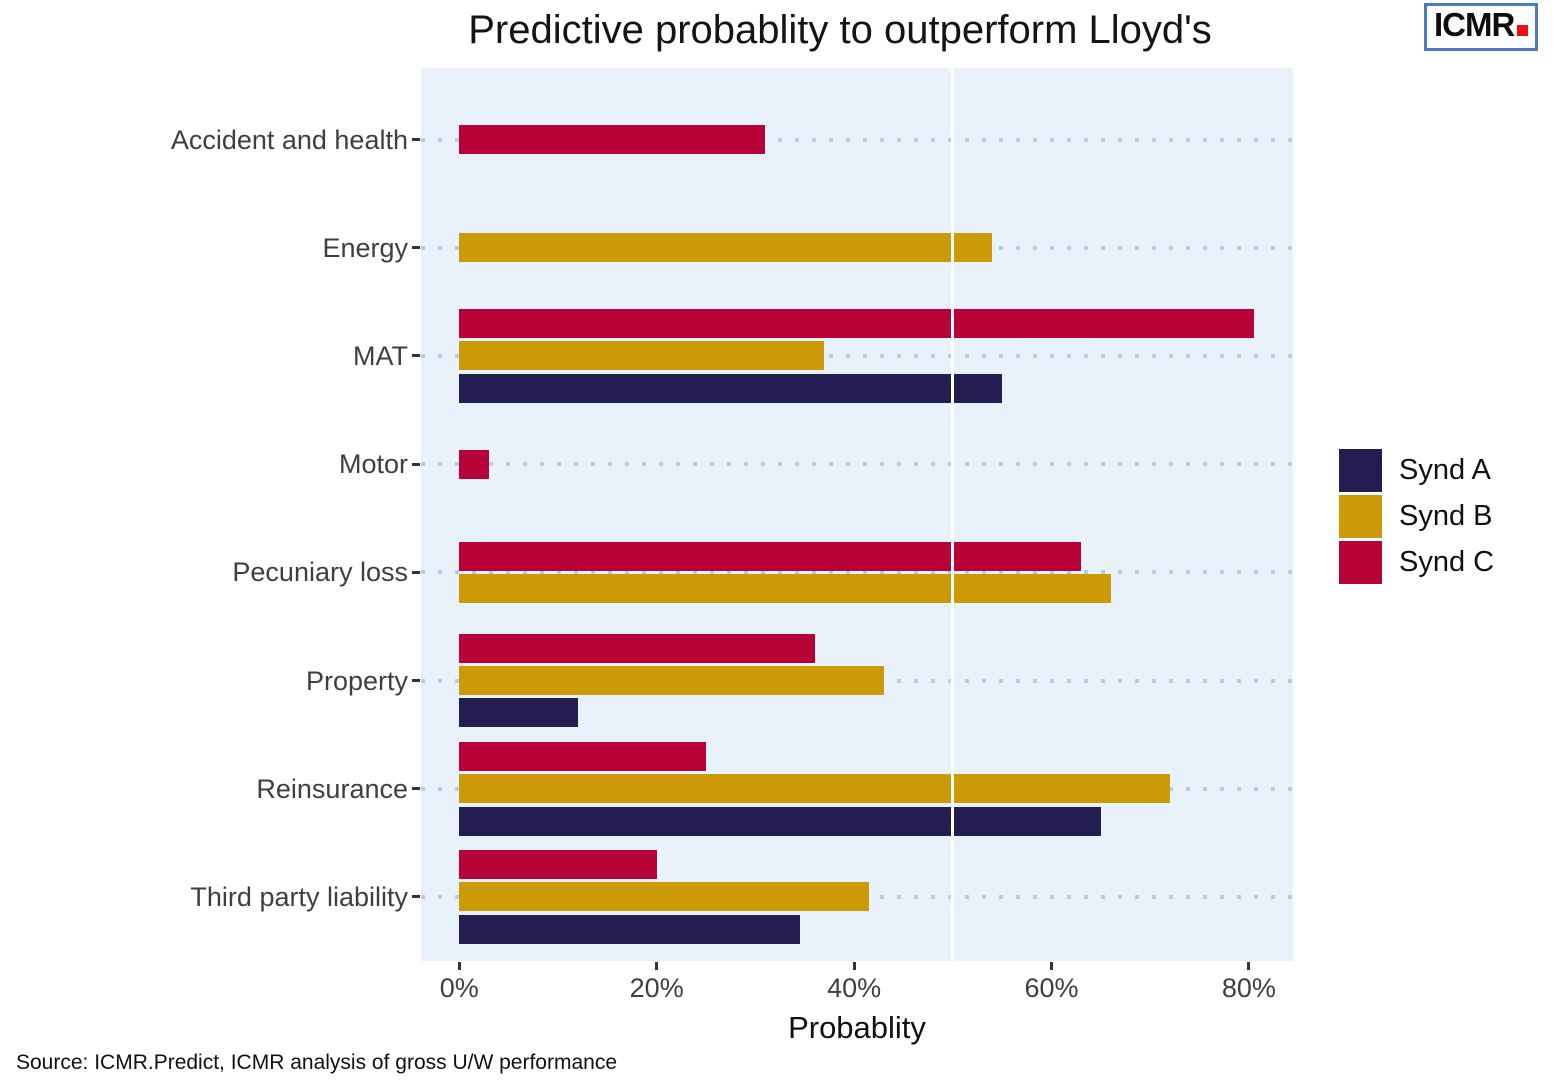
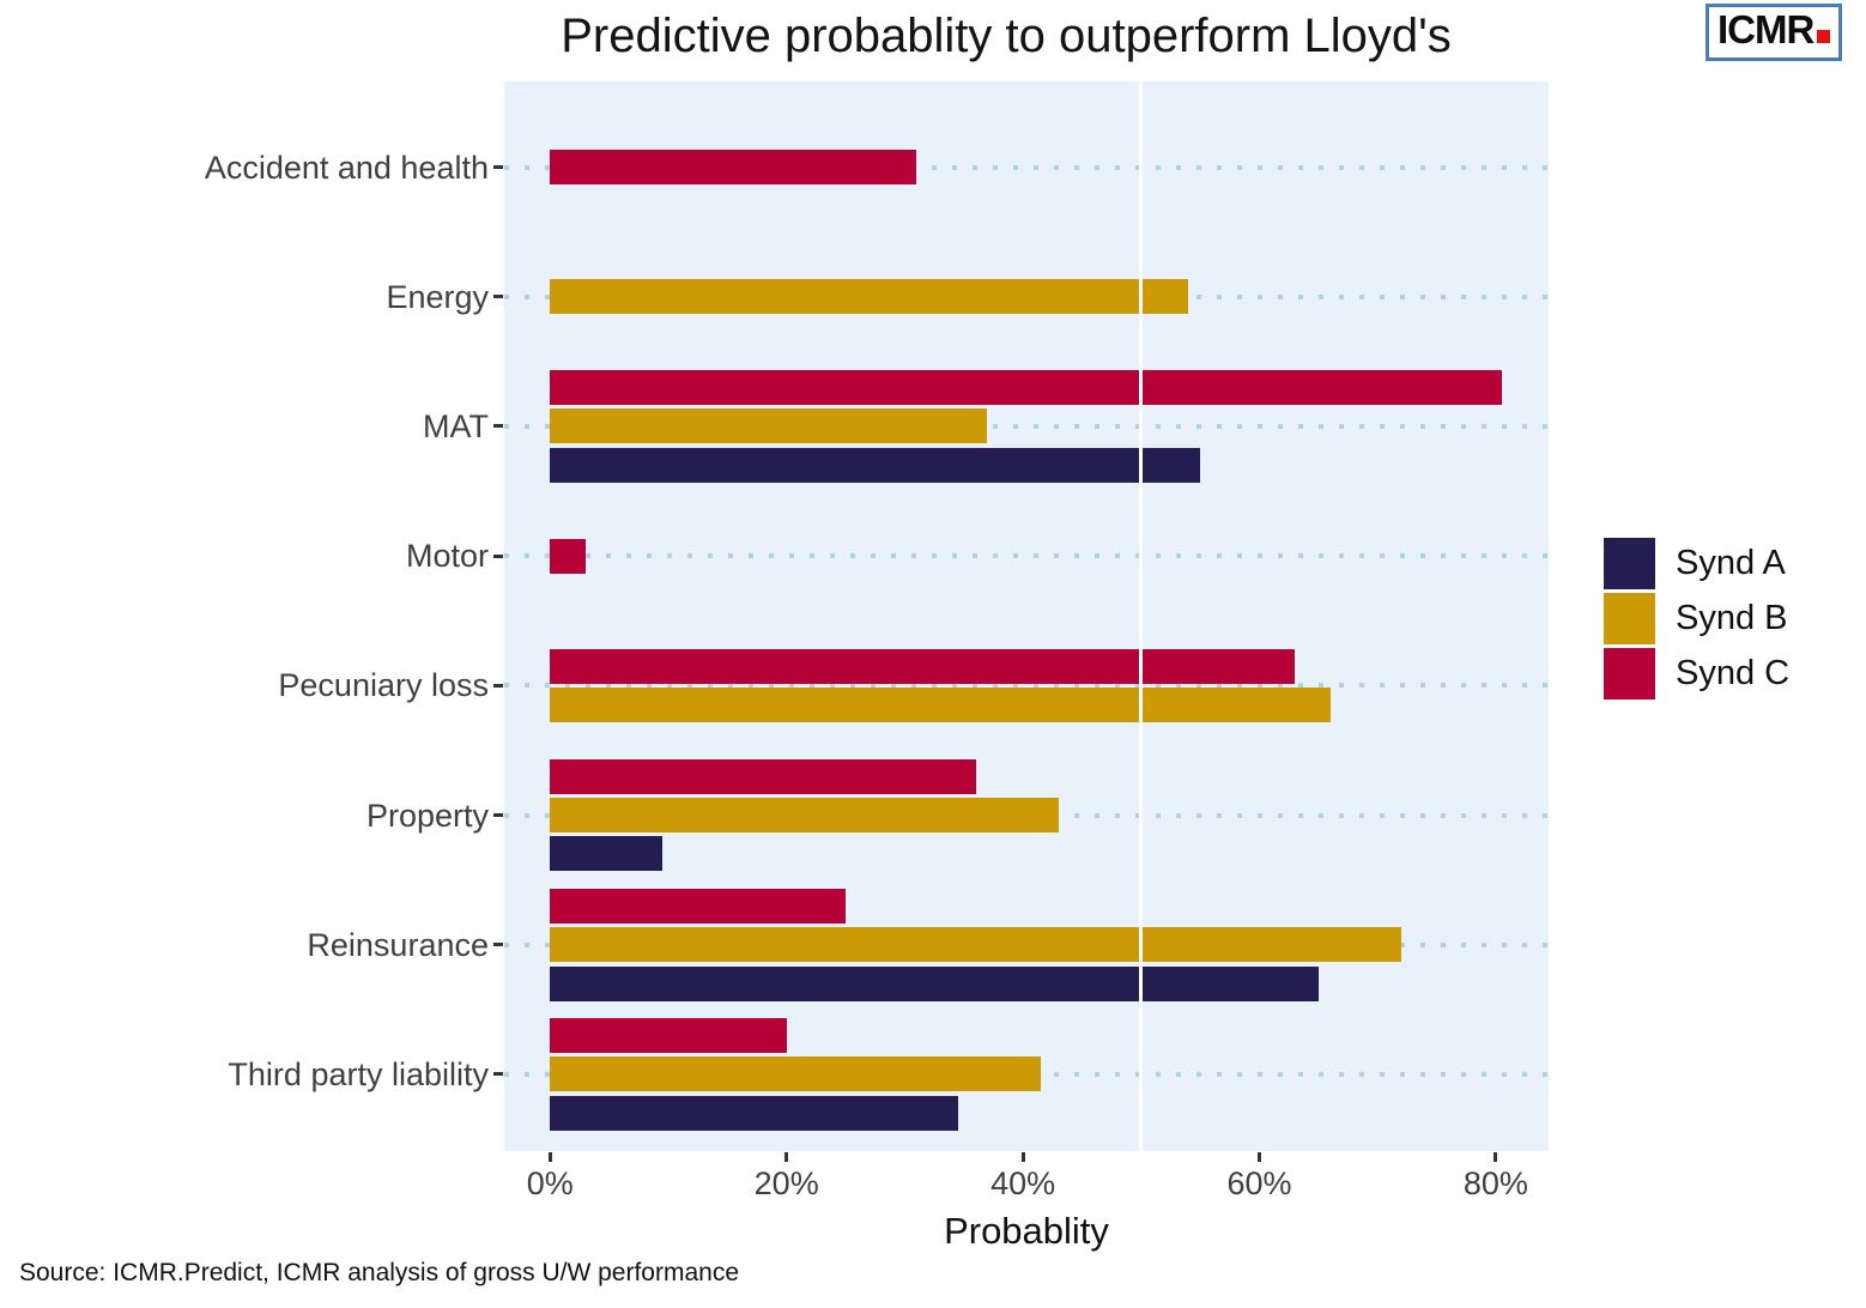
Synd A/Property: 12% -> 10%
